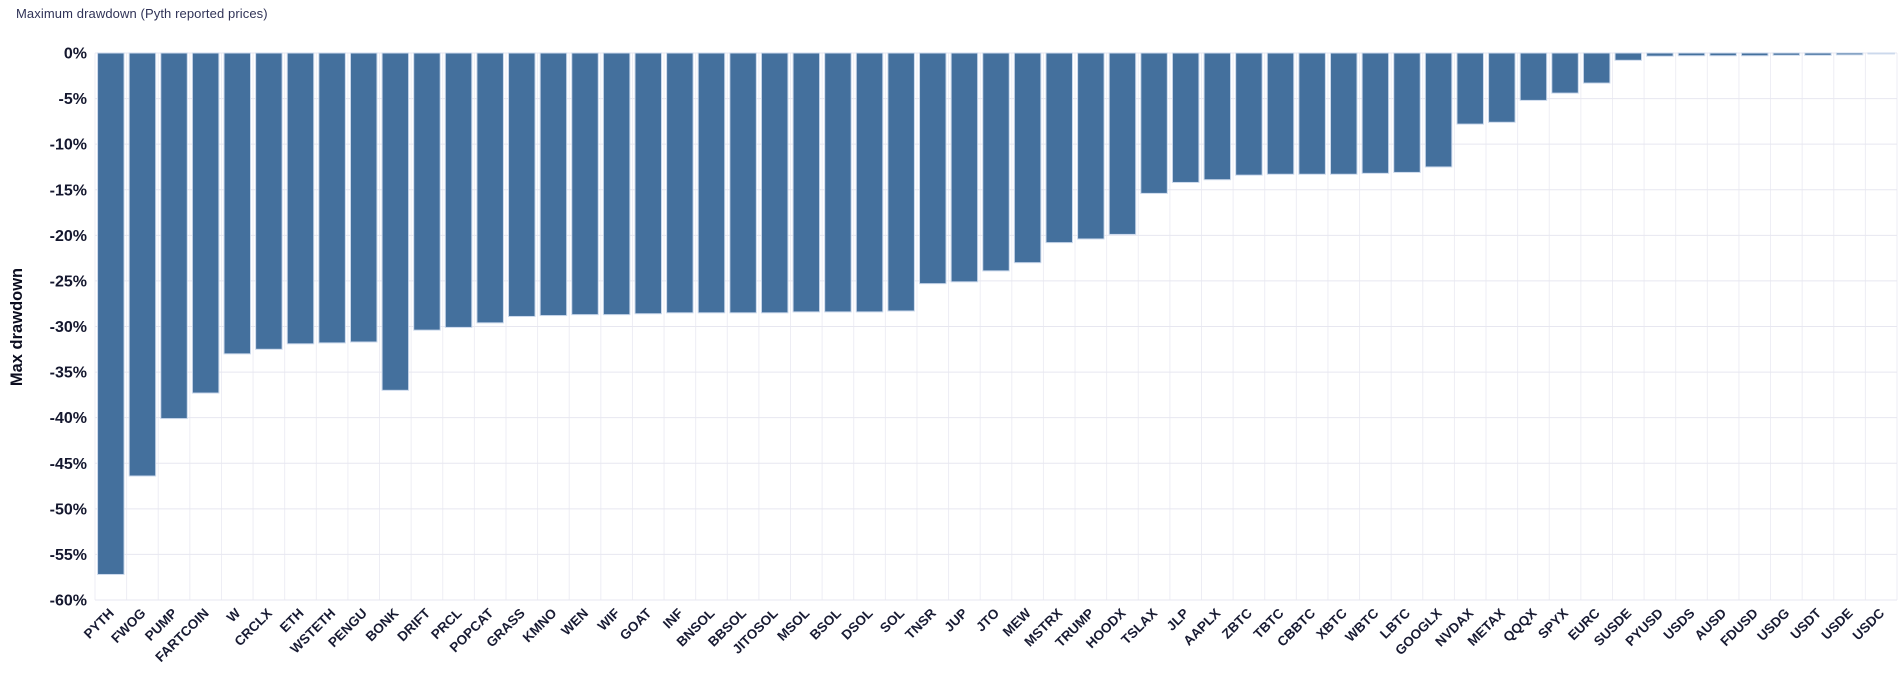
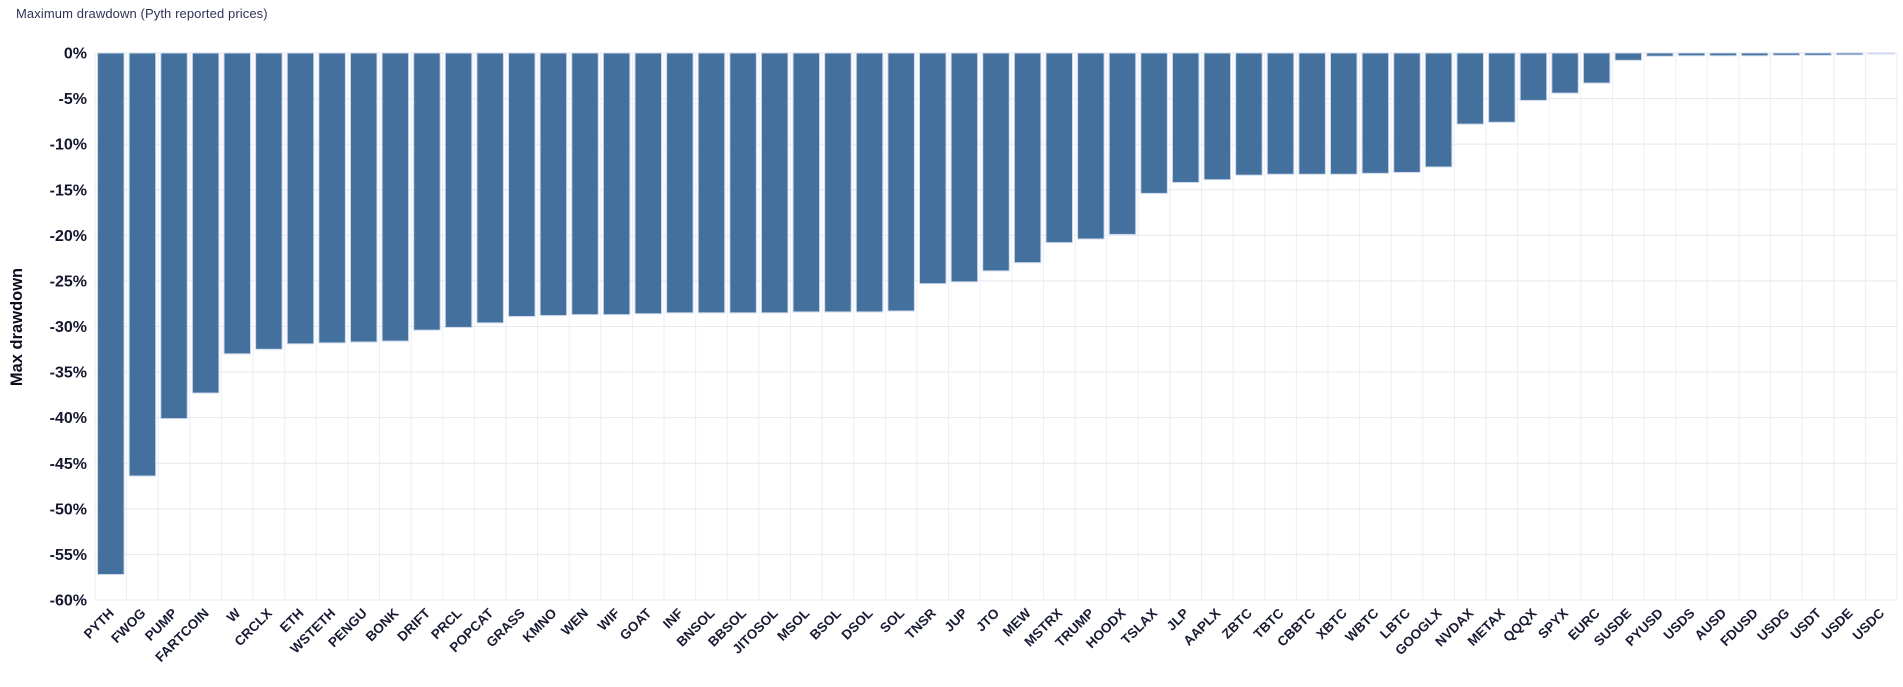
BONK: -37% -> -32%
